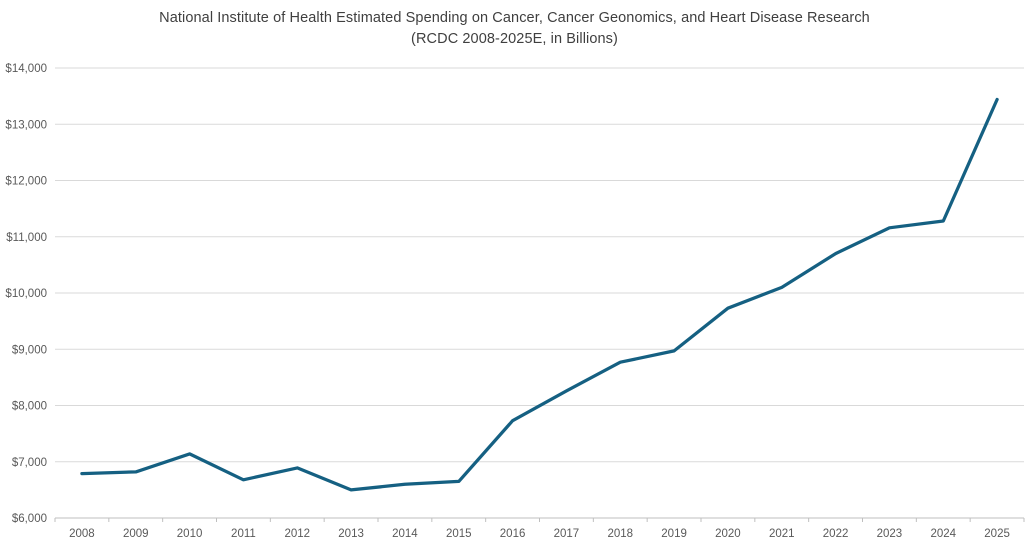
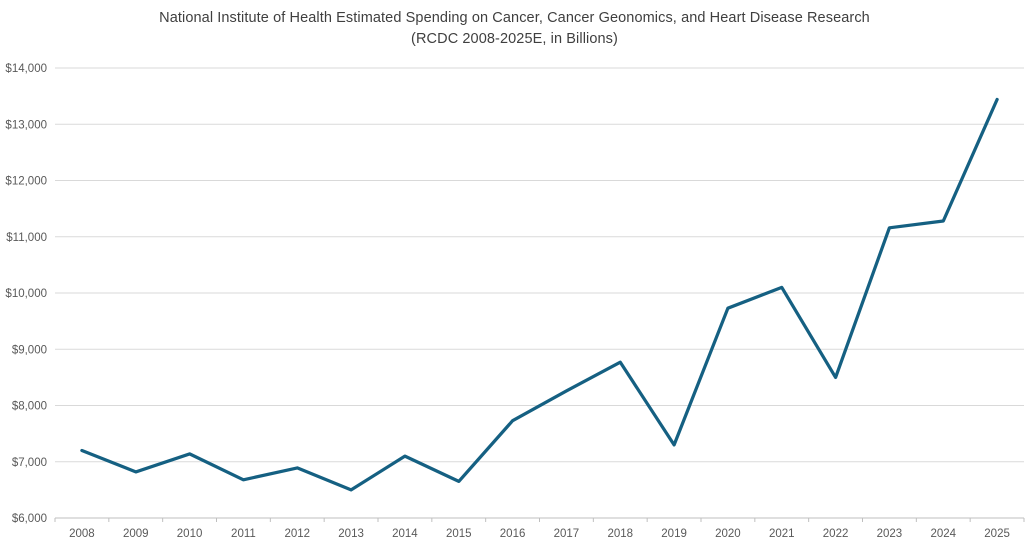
2008: $6800 -> $7200
2014: $6600 -> $7100
2019: $9000 -> $7300
2022: $10700 -> $8500
